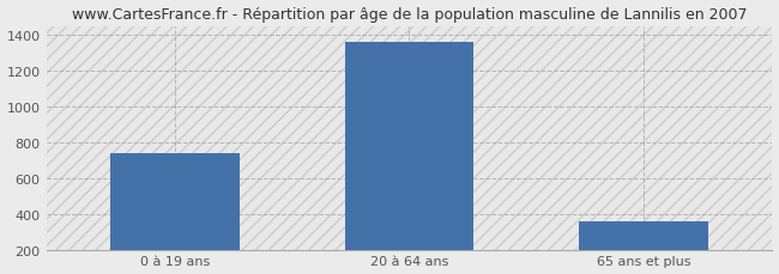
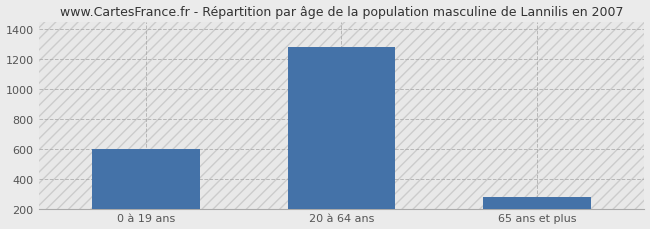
0 à 19 ans: 740 -> 600
20 à 64 ans: 1360 -> 1280
65 ans et plus: 360 -> 280
